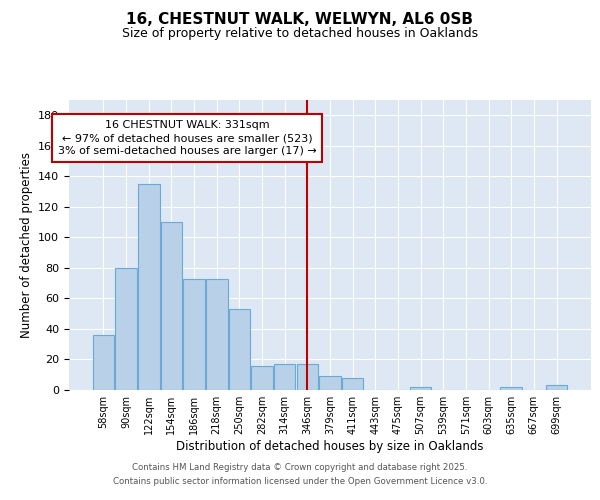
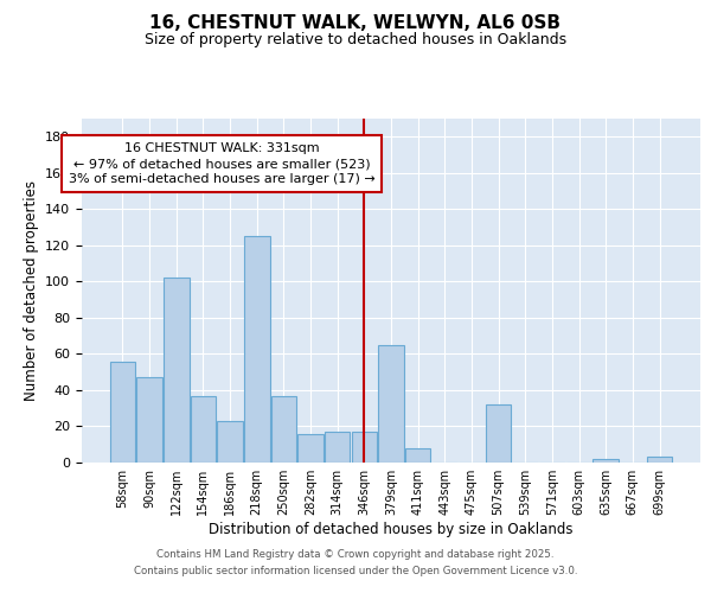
58sqm: 36 -> 56
90sqm: 80 -> 47
122sqm: 135 -> 102
154sqm: 110 -> 37
186sqm: 73 -> 23
218sqm: 73 -> 125
250sqm: 53 -> 37
379sqm: 9 -> 65
507sqm: 2 -> 32
